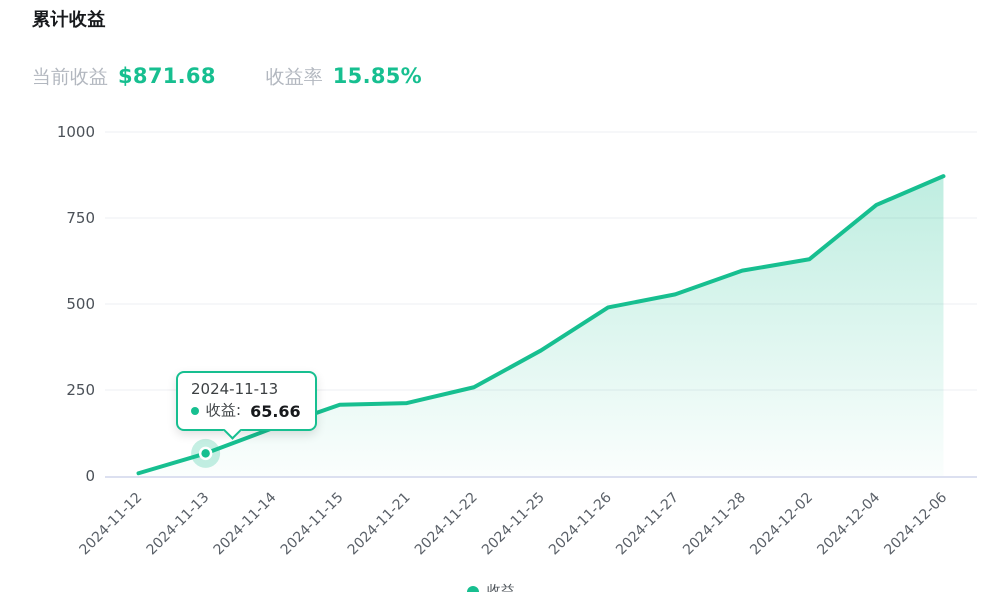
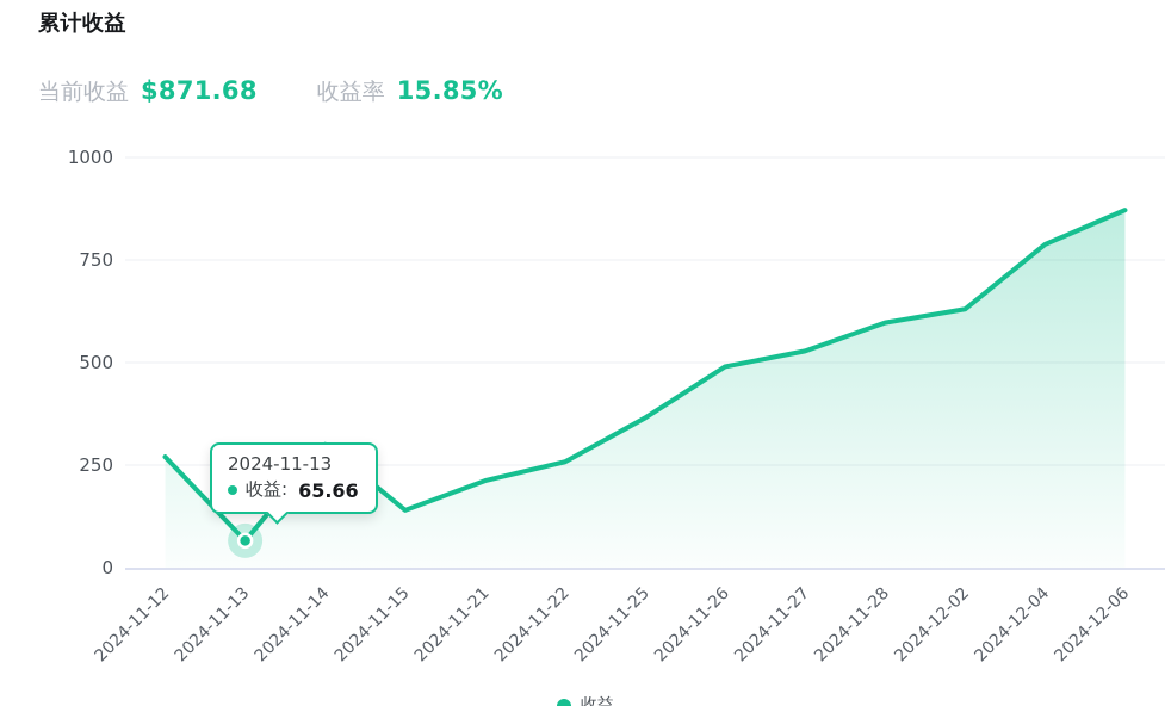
2024-11-12: 10 -> 270
2024-11-14: 140 -> 300
2024-11-15: 210 -> 140
